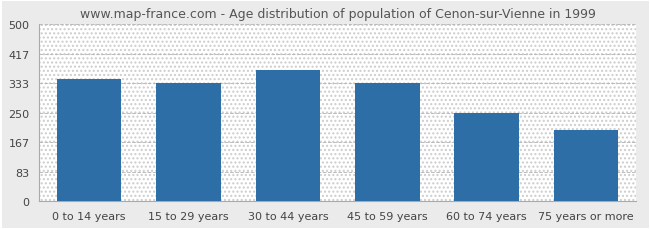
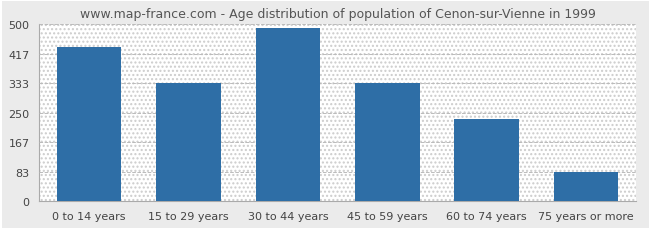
0 to 14 years: 345 -> 435
30 to 44 years: 370 -> 490
60 to 74 years: 250 -> 232
75 years or more: 200 -> 83
